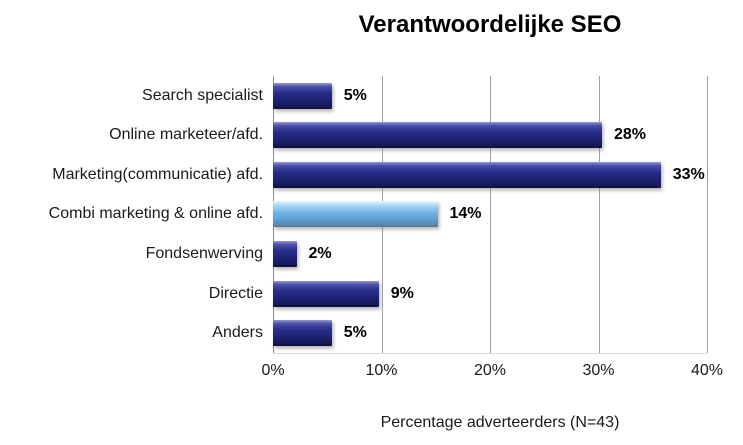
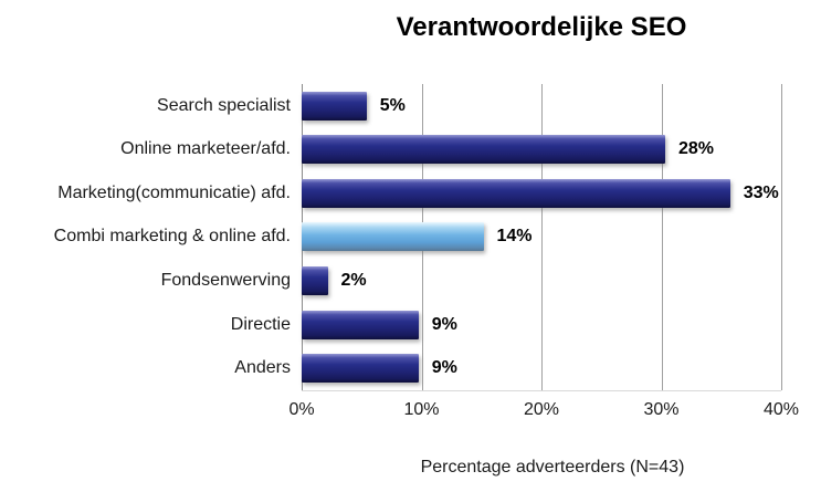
Anders: 5% -> 9%
